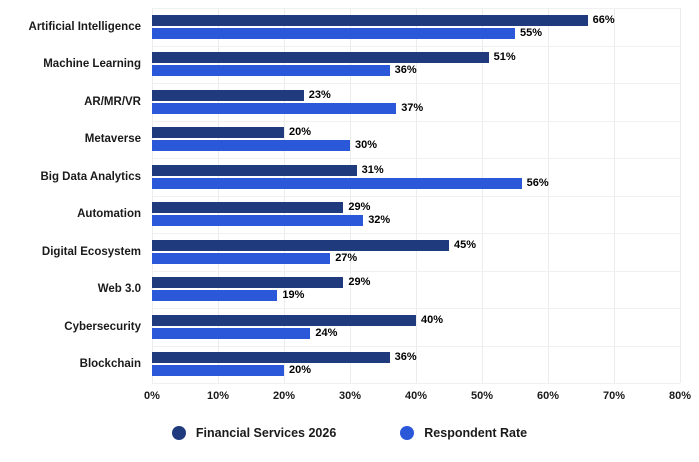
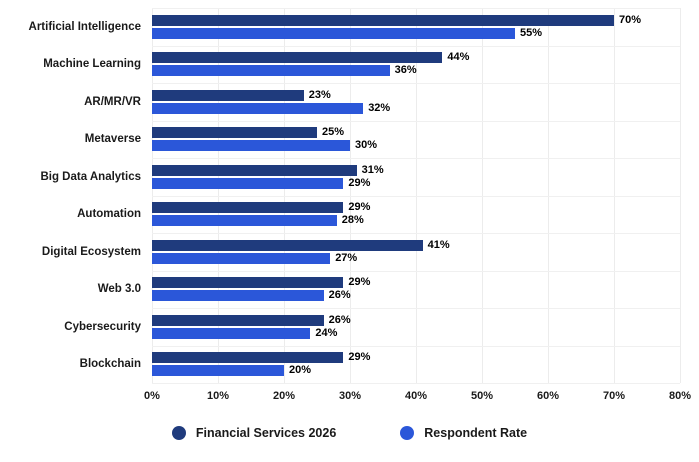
Financial Services 2026/Artificial Intelligence: 66% -> 70%
Financial Services 2026/Machine Learning: 51% -> 44%
Respondent Rate/AR/MR/VR: 37% -> 32%
Financial Services 2026/Metaverse: 20% -> 25%
Respondent Rate/Big Data Analytics: 56% -> 29%
Respondent Rate/Automation: 32% -> 28%
Financial Services 2026/Digital Ecosystem: 45% -> 41%
Respondent Rate/Web 3.0: 19% -> 26%
Financial Services 2026/Cybersecurity: 40% -> 26%
Financial Services 2026/Blockchain: 36% -> 29%
